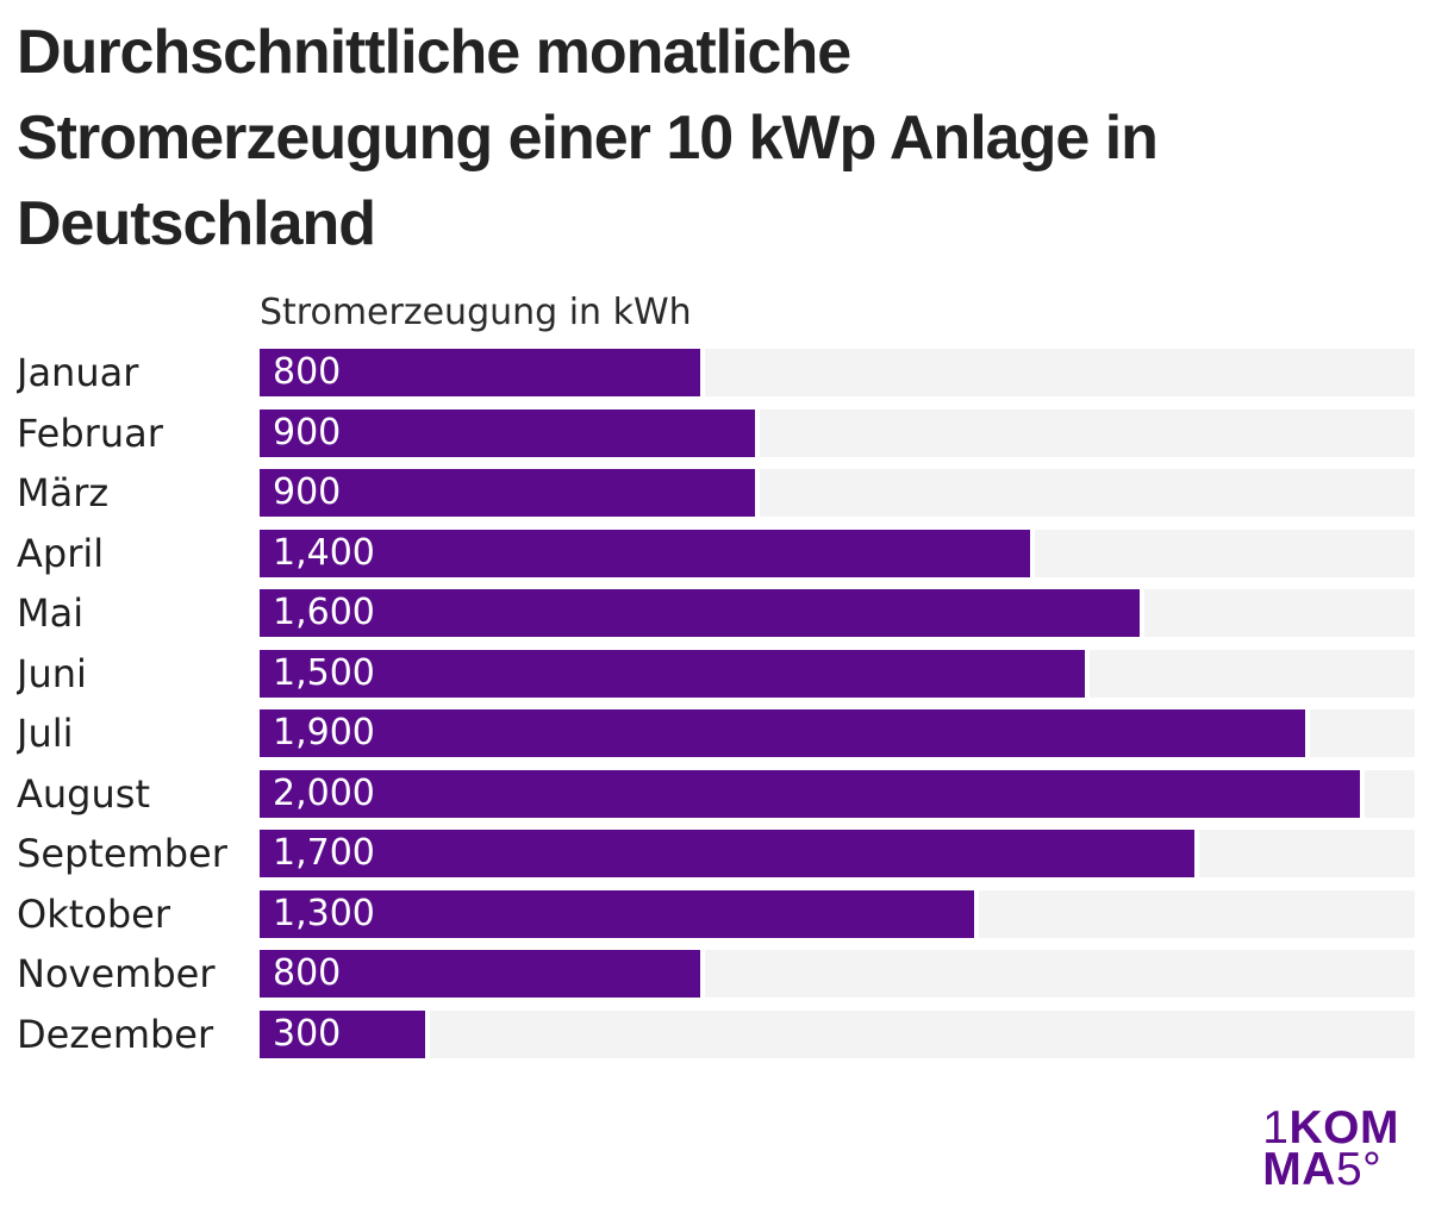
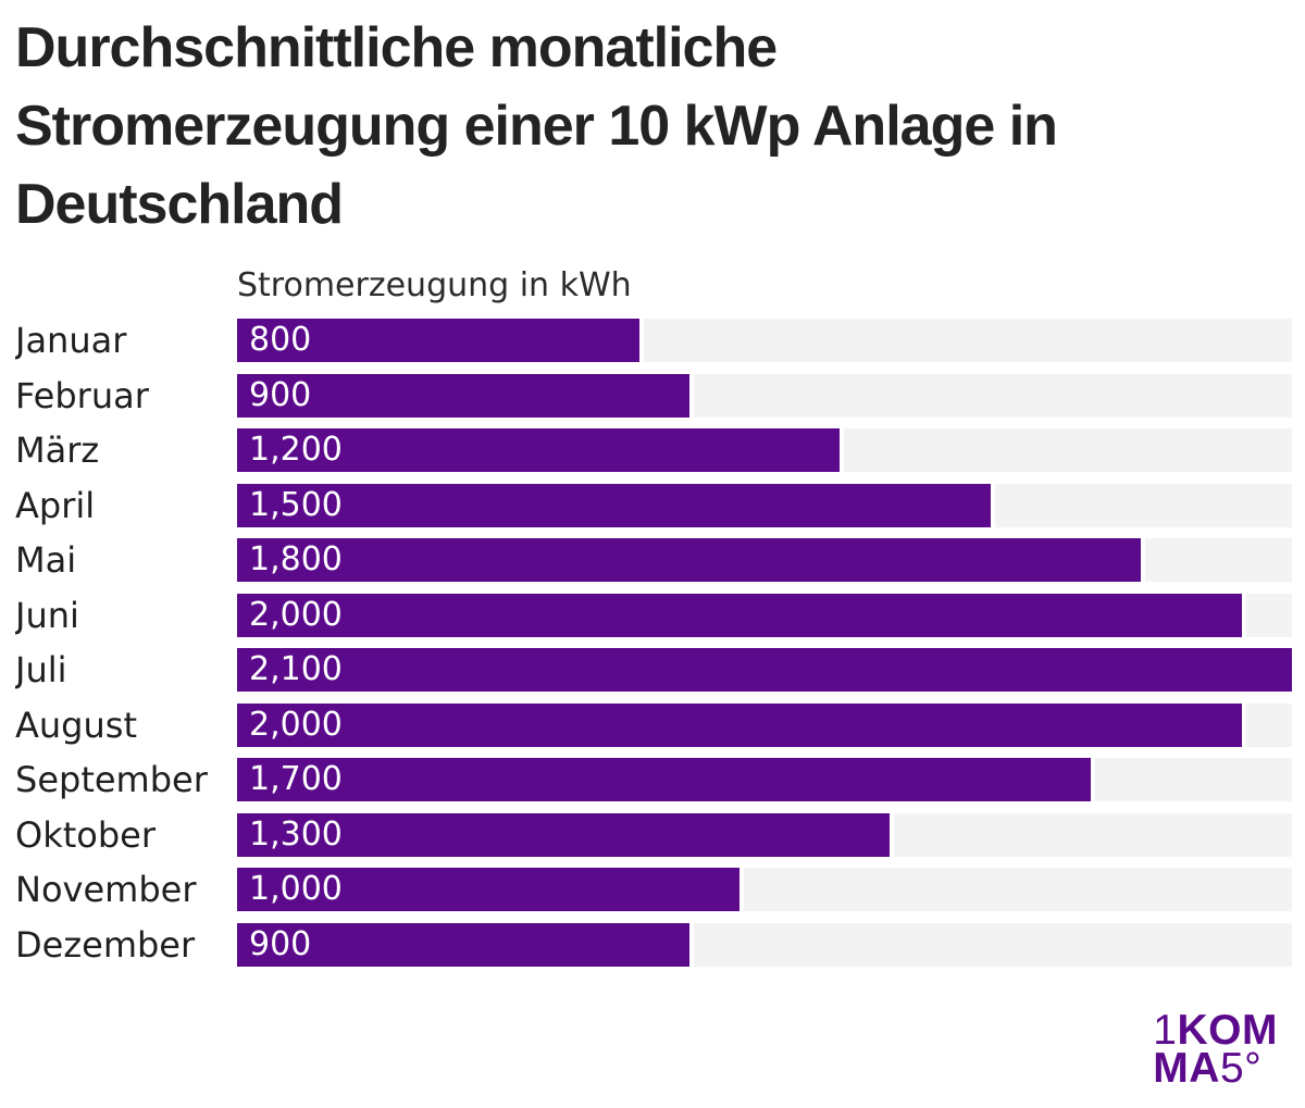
März: 900 -> 1,200
April: 1,400 -> 1,500
Mai: 1,600 -> 1,800
Juni: 1,500 -> 2,000
Juli: 1,900 -> 2,100
November: 800 -> 1,000
Dezember: 300 -> 900
